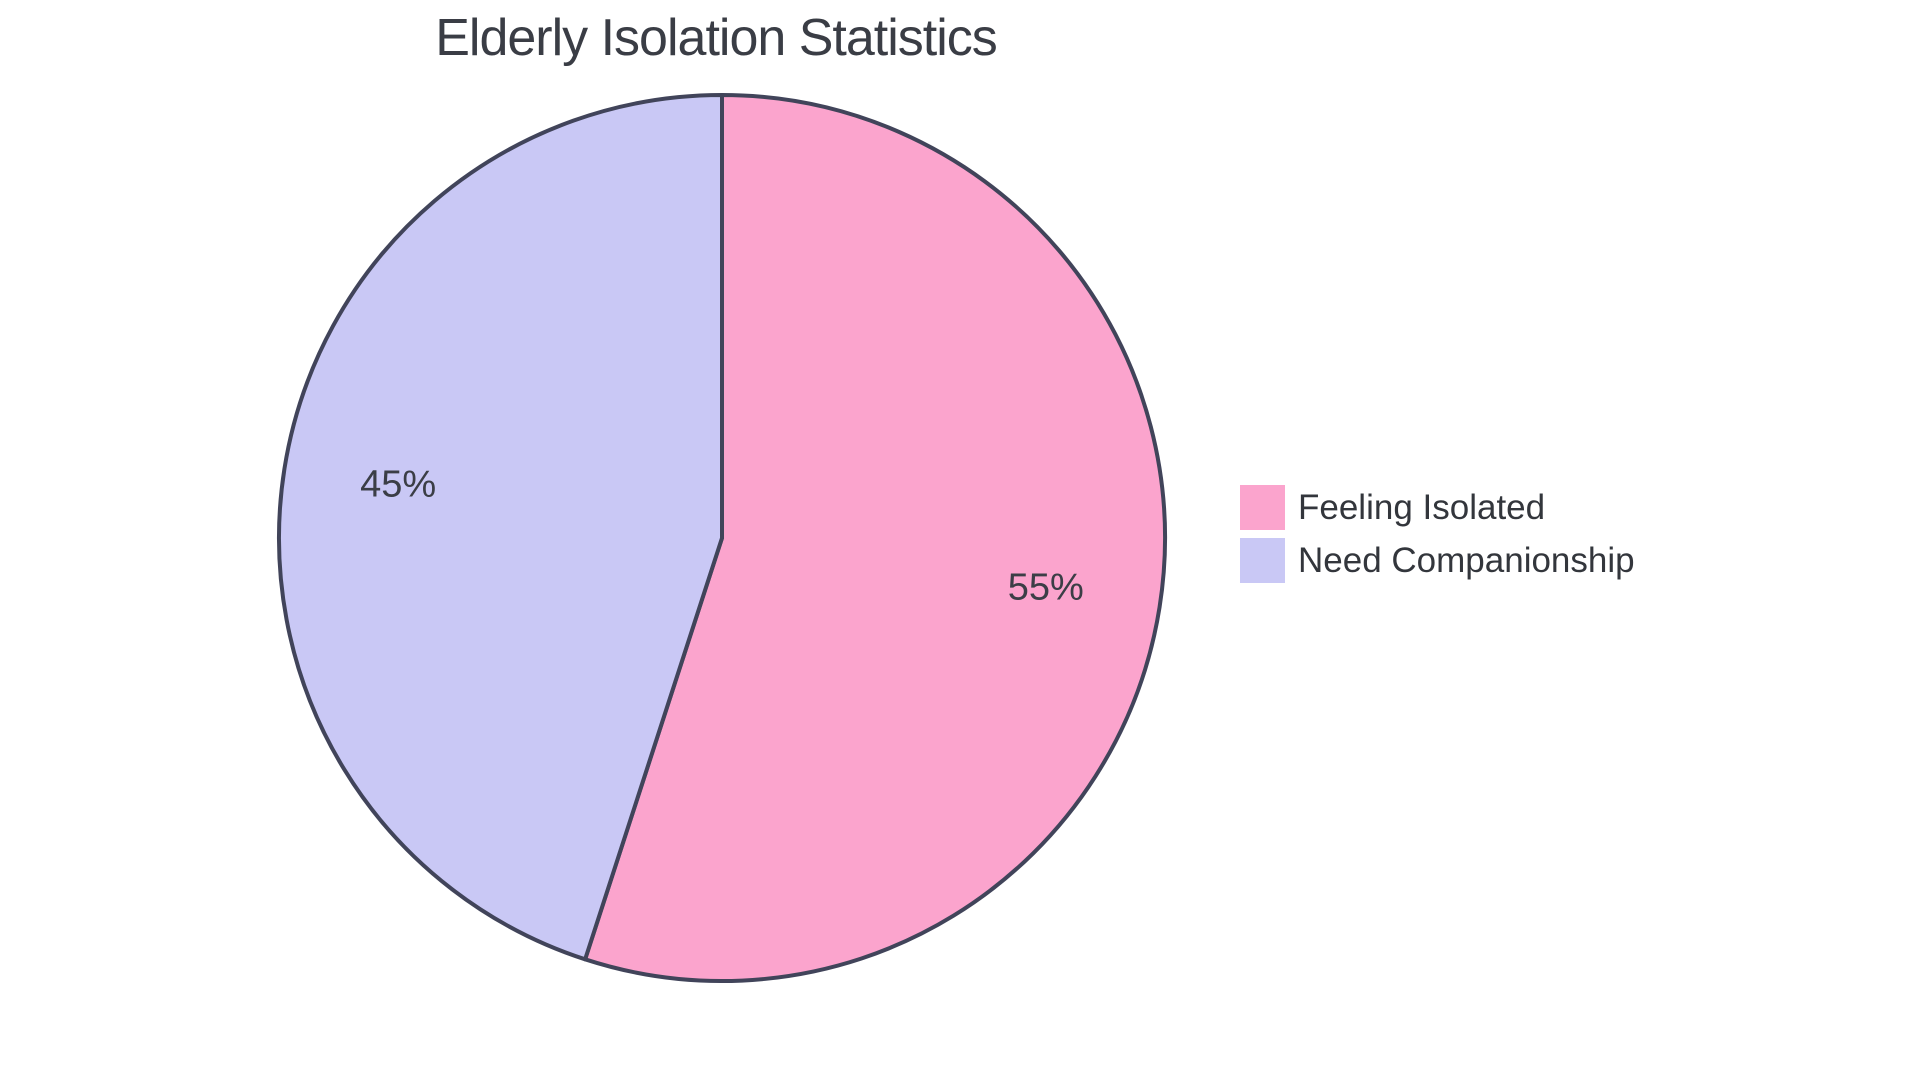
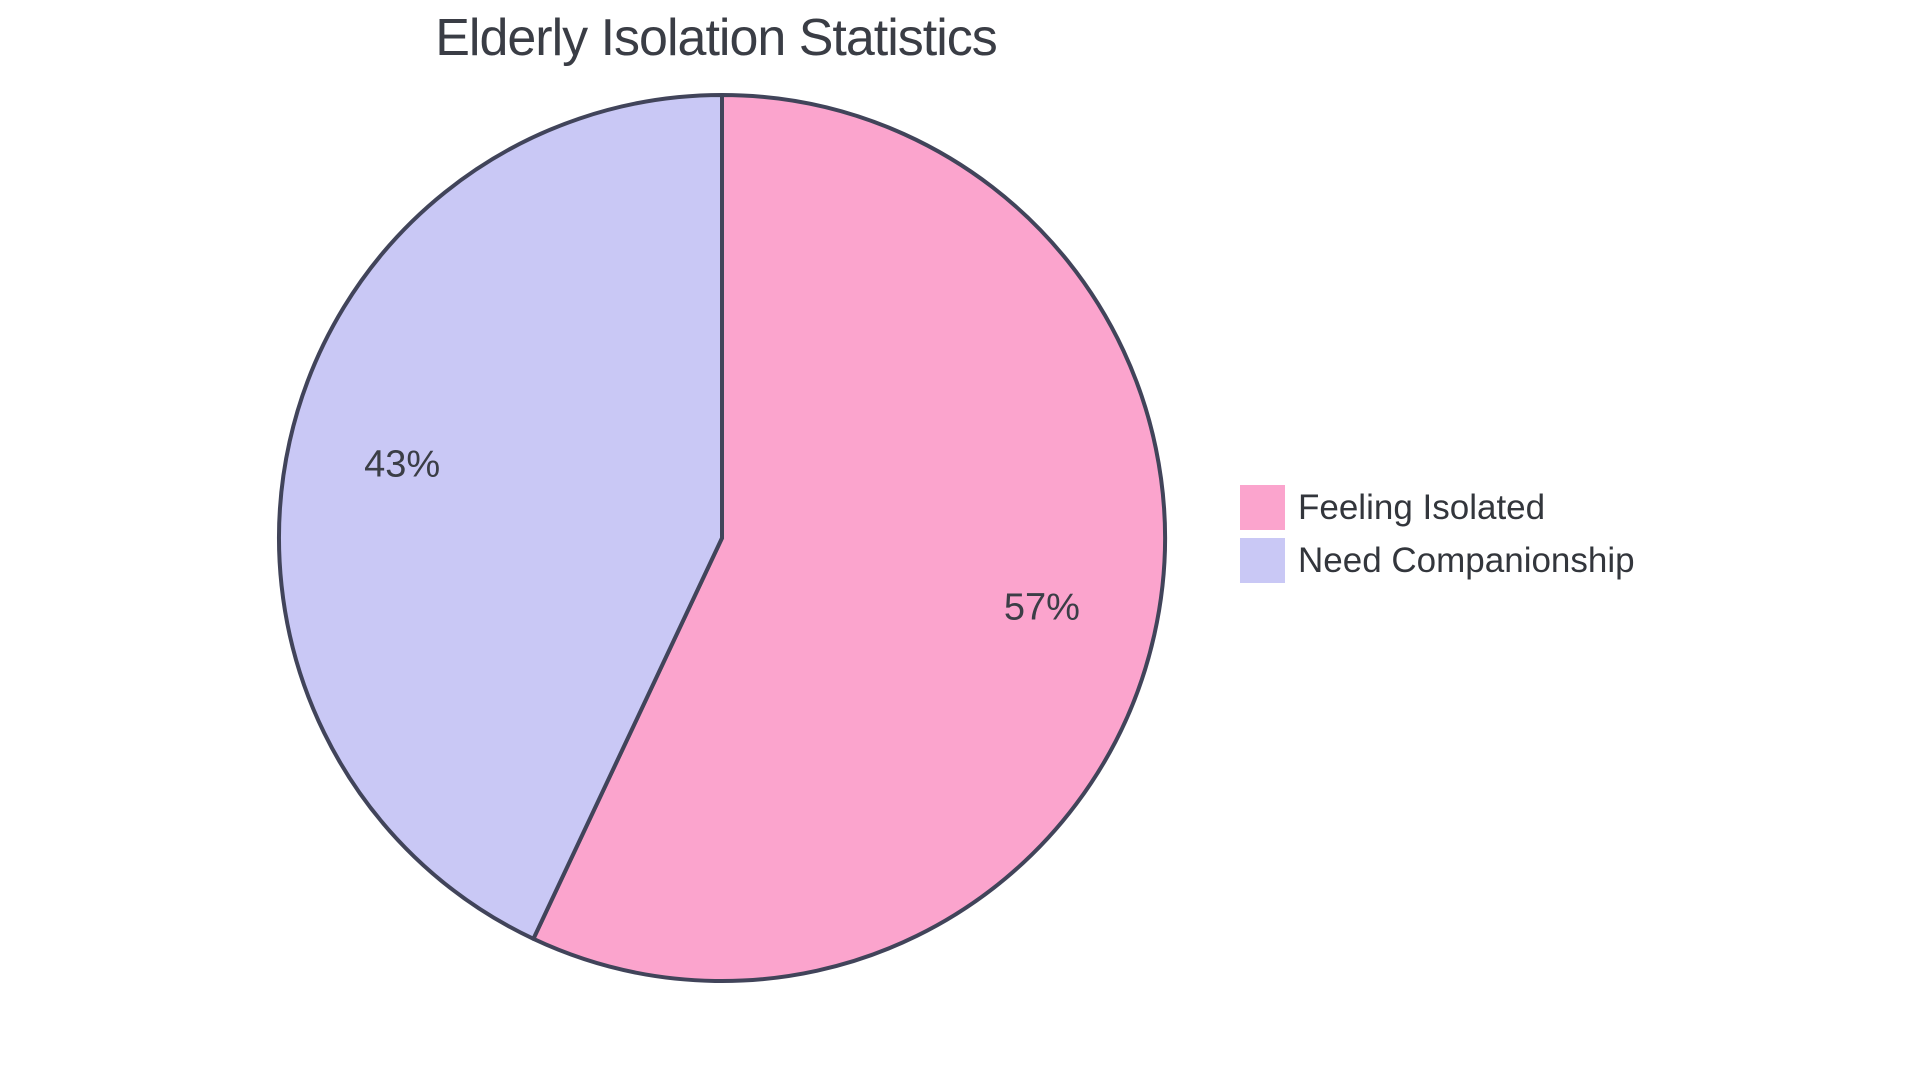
Feeling Isolated: 55% -> 57%
Need Companionship: 45% -> 43%
